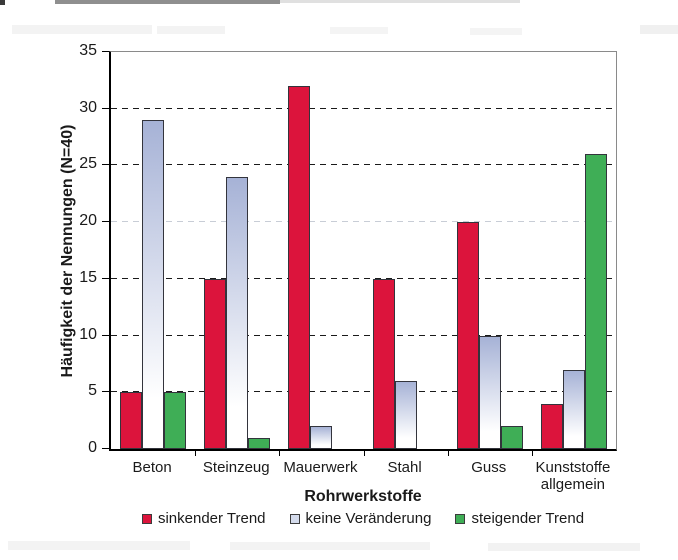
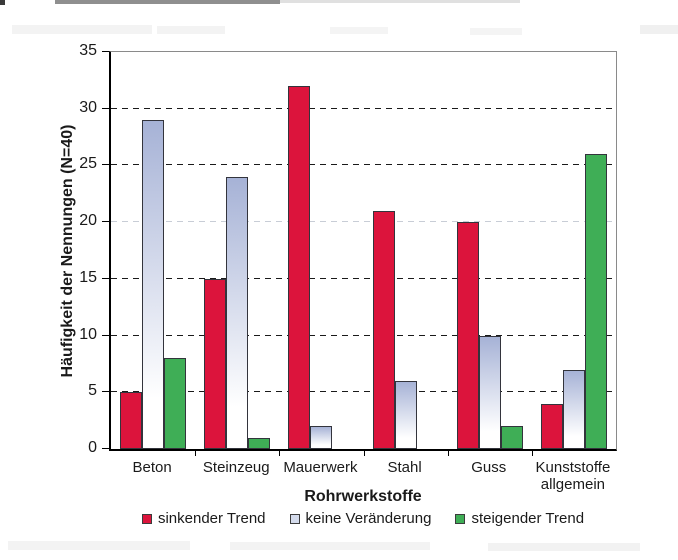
steigender Trend/Beton: 5 -> 8
sinkender Trend/Stahl: 15 -> 21
